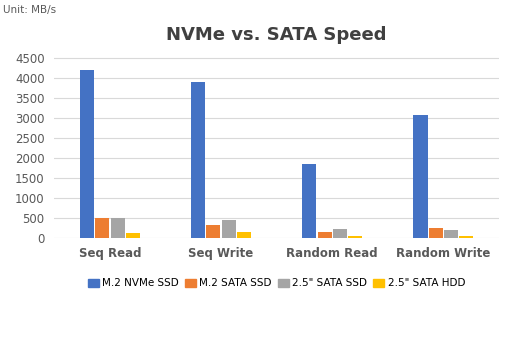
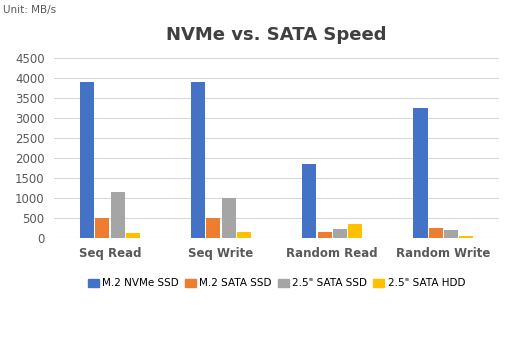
M.2 NVMe SSD/Seq Read: 4200 -> 3900
2.5" SATA SSD/Seq Read: 510 -> 1150
M.2 SATA SSD/Seq Write: 340 -> 500
2.5" SATA SSD/Seq Write: 450 -> 1000
2.5" SATA HDD/Random Read: 60 -> 350
M.2 NVMe SSD/Random Write: 3080 -> 3250
